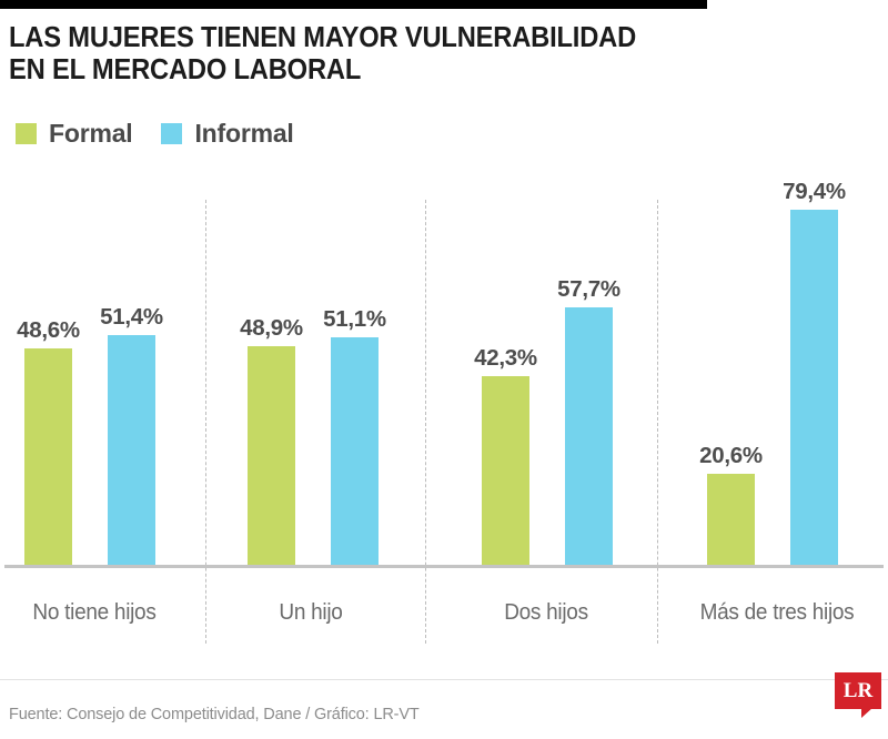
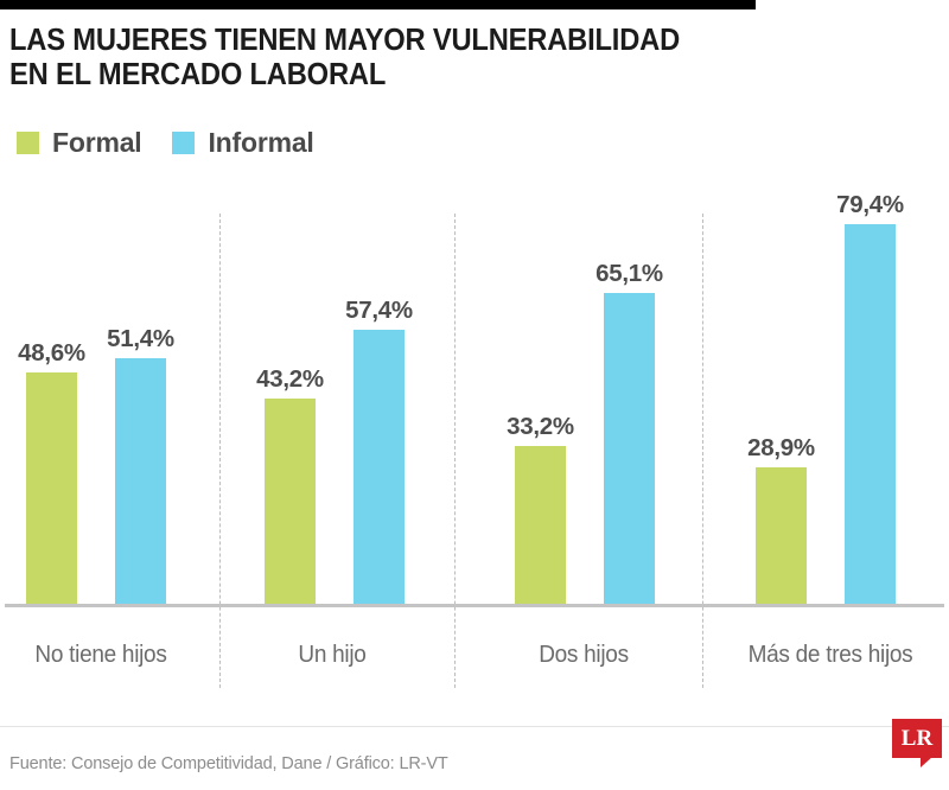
Formal/Un hijo: 48,9% -> 43,2%
Informal/Un hijo: 51,1% -> 57,4%
Formal/Dos hijos: 42,3% -> 33,2%
Informal/Dos hijos: 57,7% -> 65,1%
Formal/Más de tres hijos: 20,6% -> 28,9%
